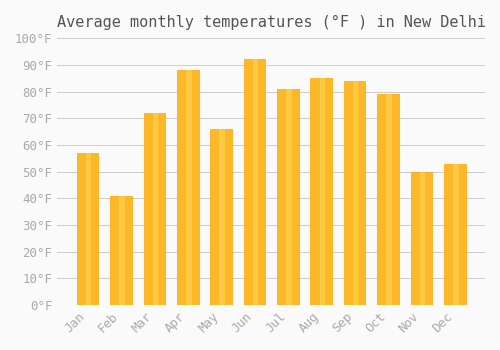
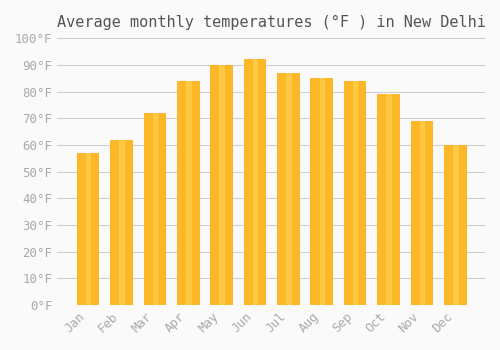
Feb: 41°F -> 62°F
Apr: 88°F -> 84°F
May: 66°F -> 90°F
Jul: 81°F -> 87°F
Nov: 50°F -> 69°F
Dec: 53°F -> 60°F
